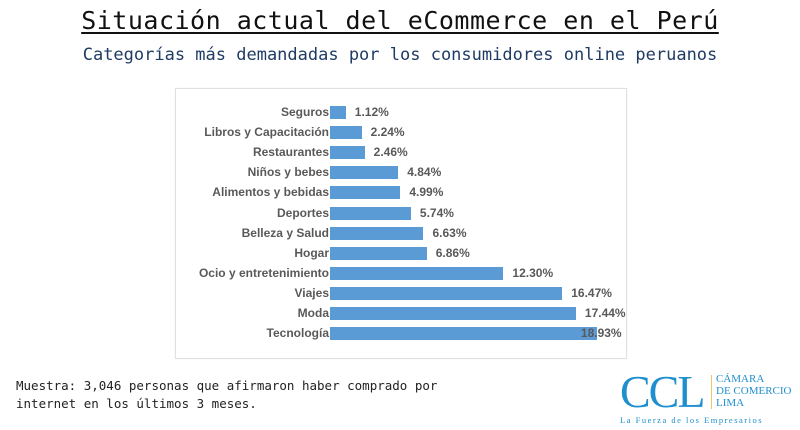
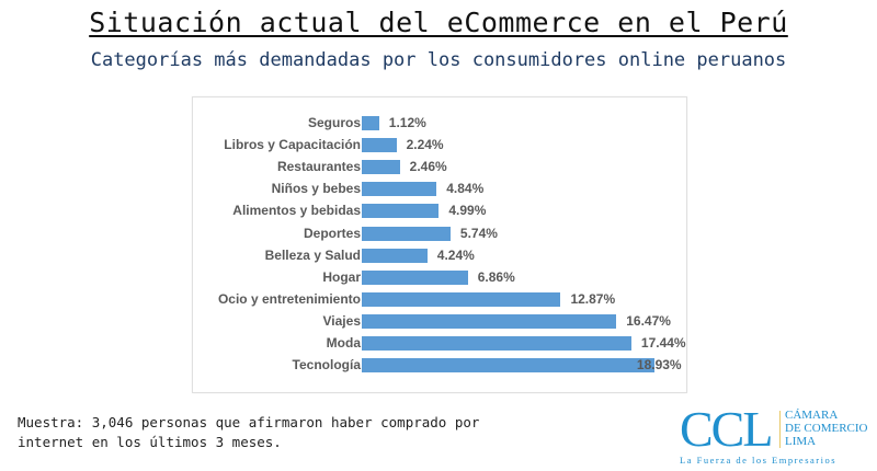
Belleza y Salud: 6.63% -> 4.24%
Ocio y entretenimiento: 12.30% -> 12.87%
